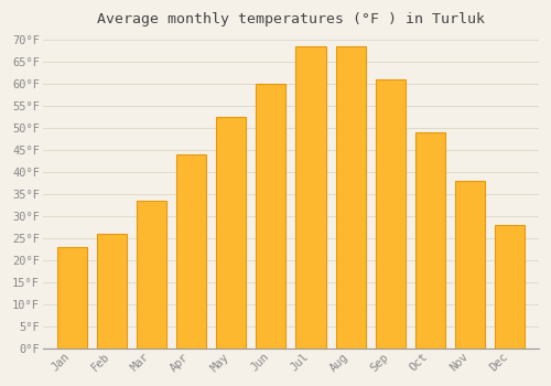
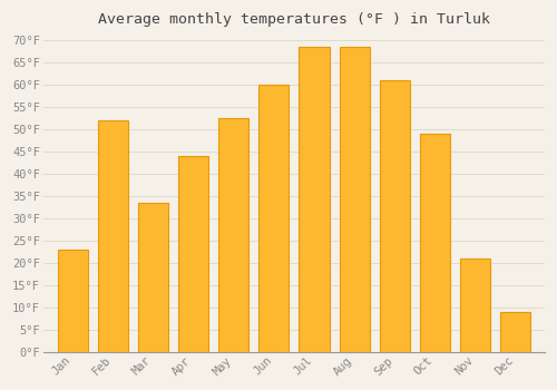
Feb: 26.0°F -> 52.0°F
Nov: 38.0°F -> 21.0°F
Dec: 28.0°F -> 9.0°F
